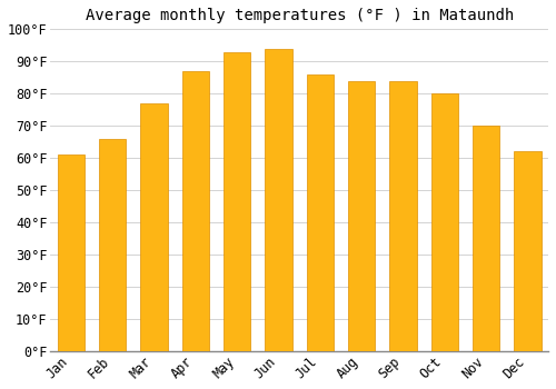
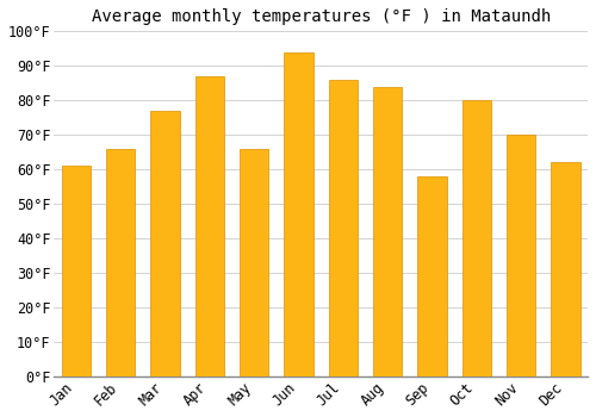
May: 93°F -> 66°F
Sep: 84°F -> 58°F
